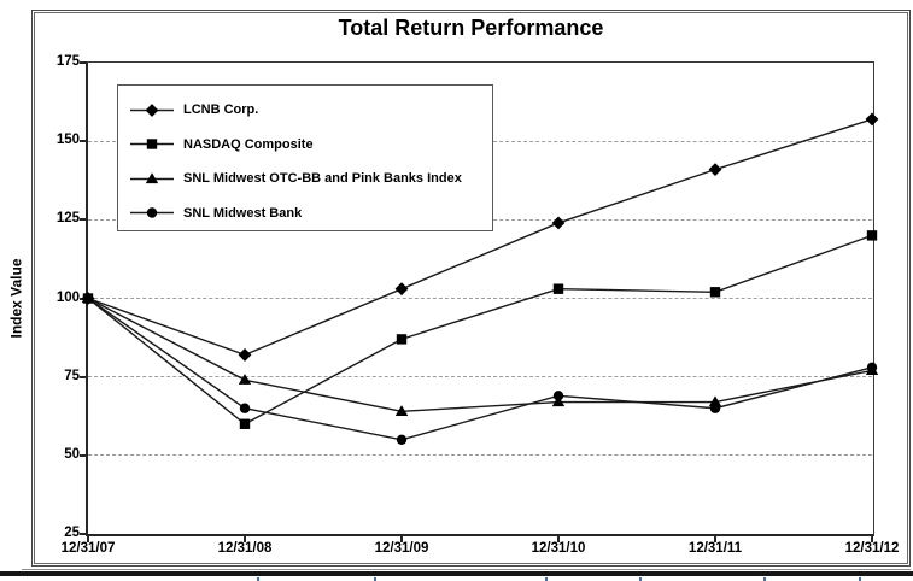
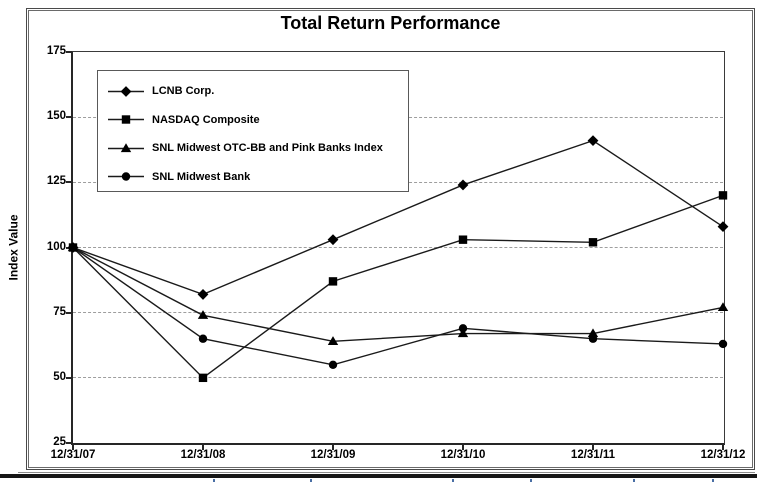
NASDAQ Composite/12/31/08: 60 -> 50
LCNB Corp./12/31/12: 157 -> 108
SNL Midwest Bank/12/31/12: 78 -> 63
